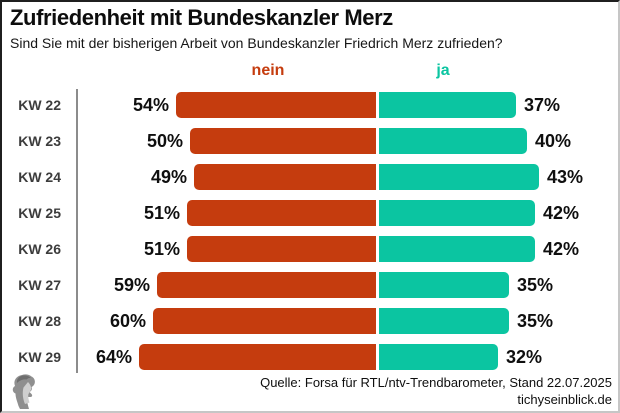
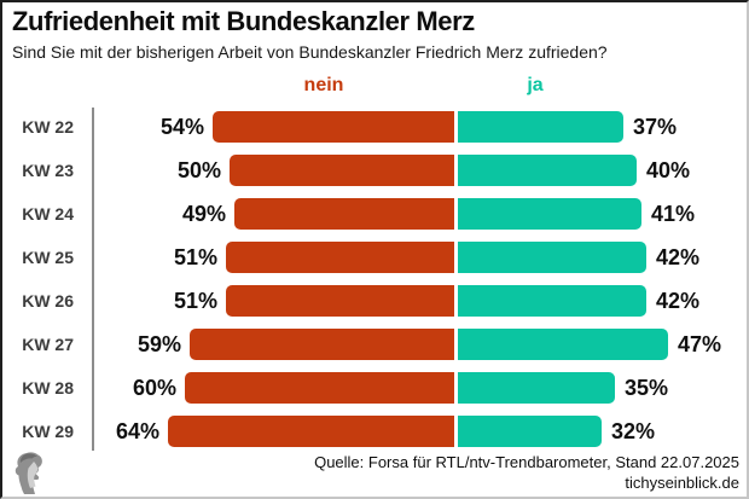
ja/KW 24: 43% -> 41%
ja/KW 27: 35% -> 47%
